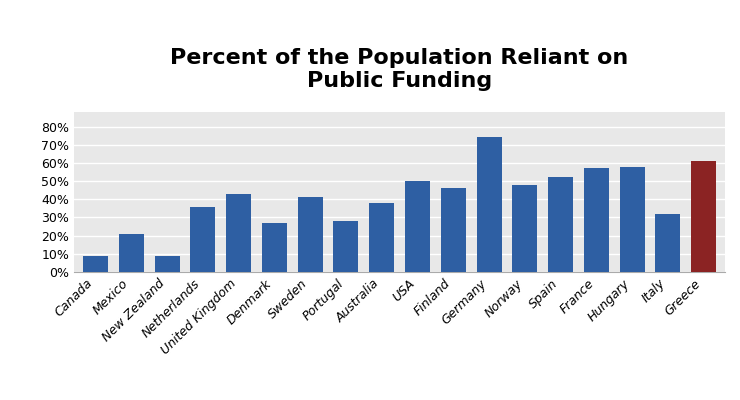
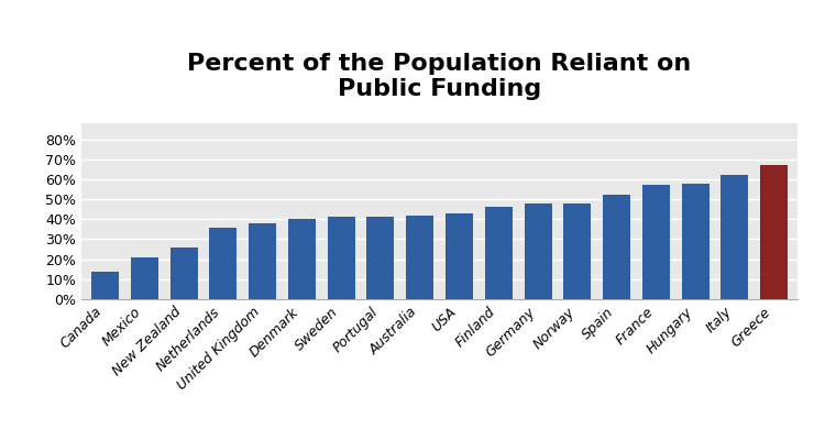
Canada: 9% -> 14%
New Zealand: 9% -> 26%
United Kingdom: 43% -> 38%
Denmark: 27% -> 40%
Portugal: 28% -> 41%
Australia: 38% -> 42%
USA: 50% -> 43%
Germany: 74% -> 48%
Italy: 32% -> 62%
Greece: 61% -> 67%
